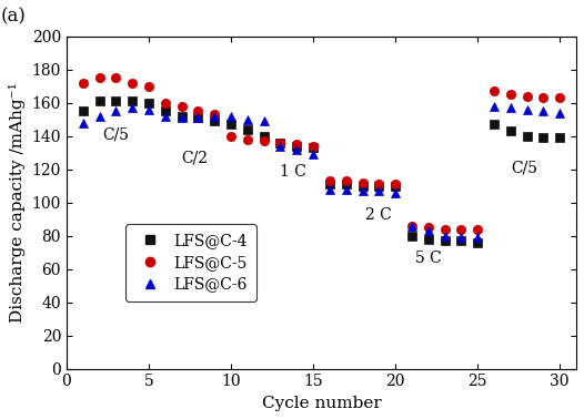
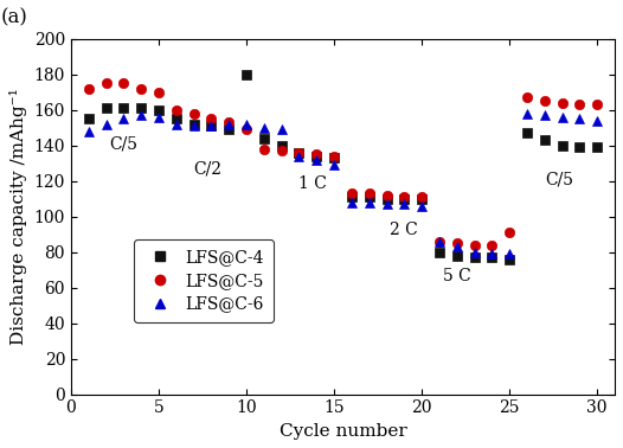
LFS@C-4/10: 147 -> 180
LFS@C-5/10: 140 -> 149
LFS@C-5/25: 84 -> 91
